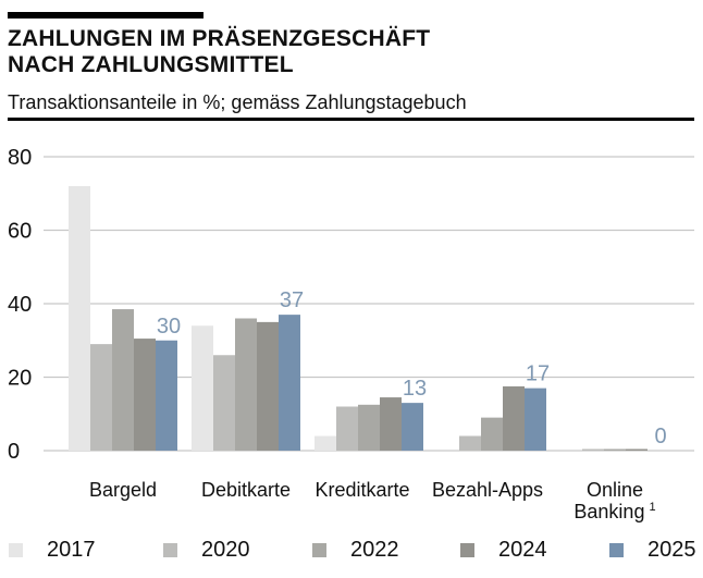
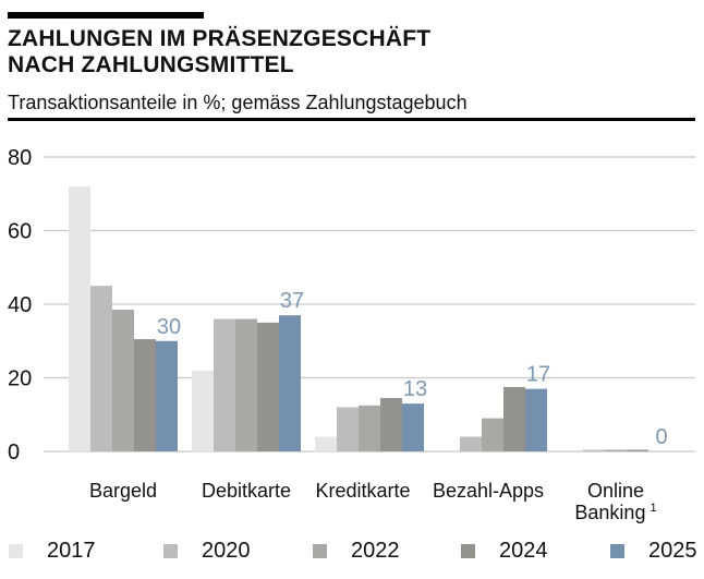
2020/Bargeld: 29 -> 45
2017/Debitkarte: 34 -> 22
2020/Debitkarte: 26 -> 36
